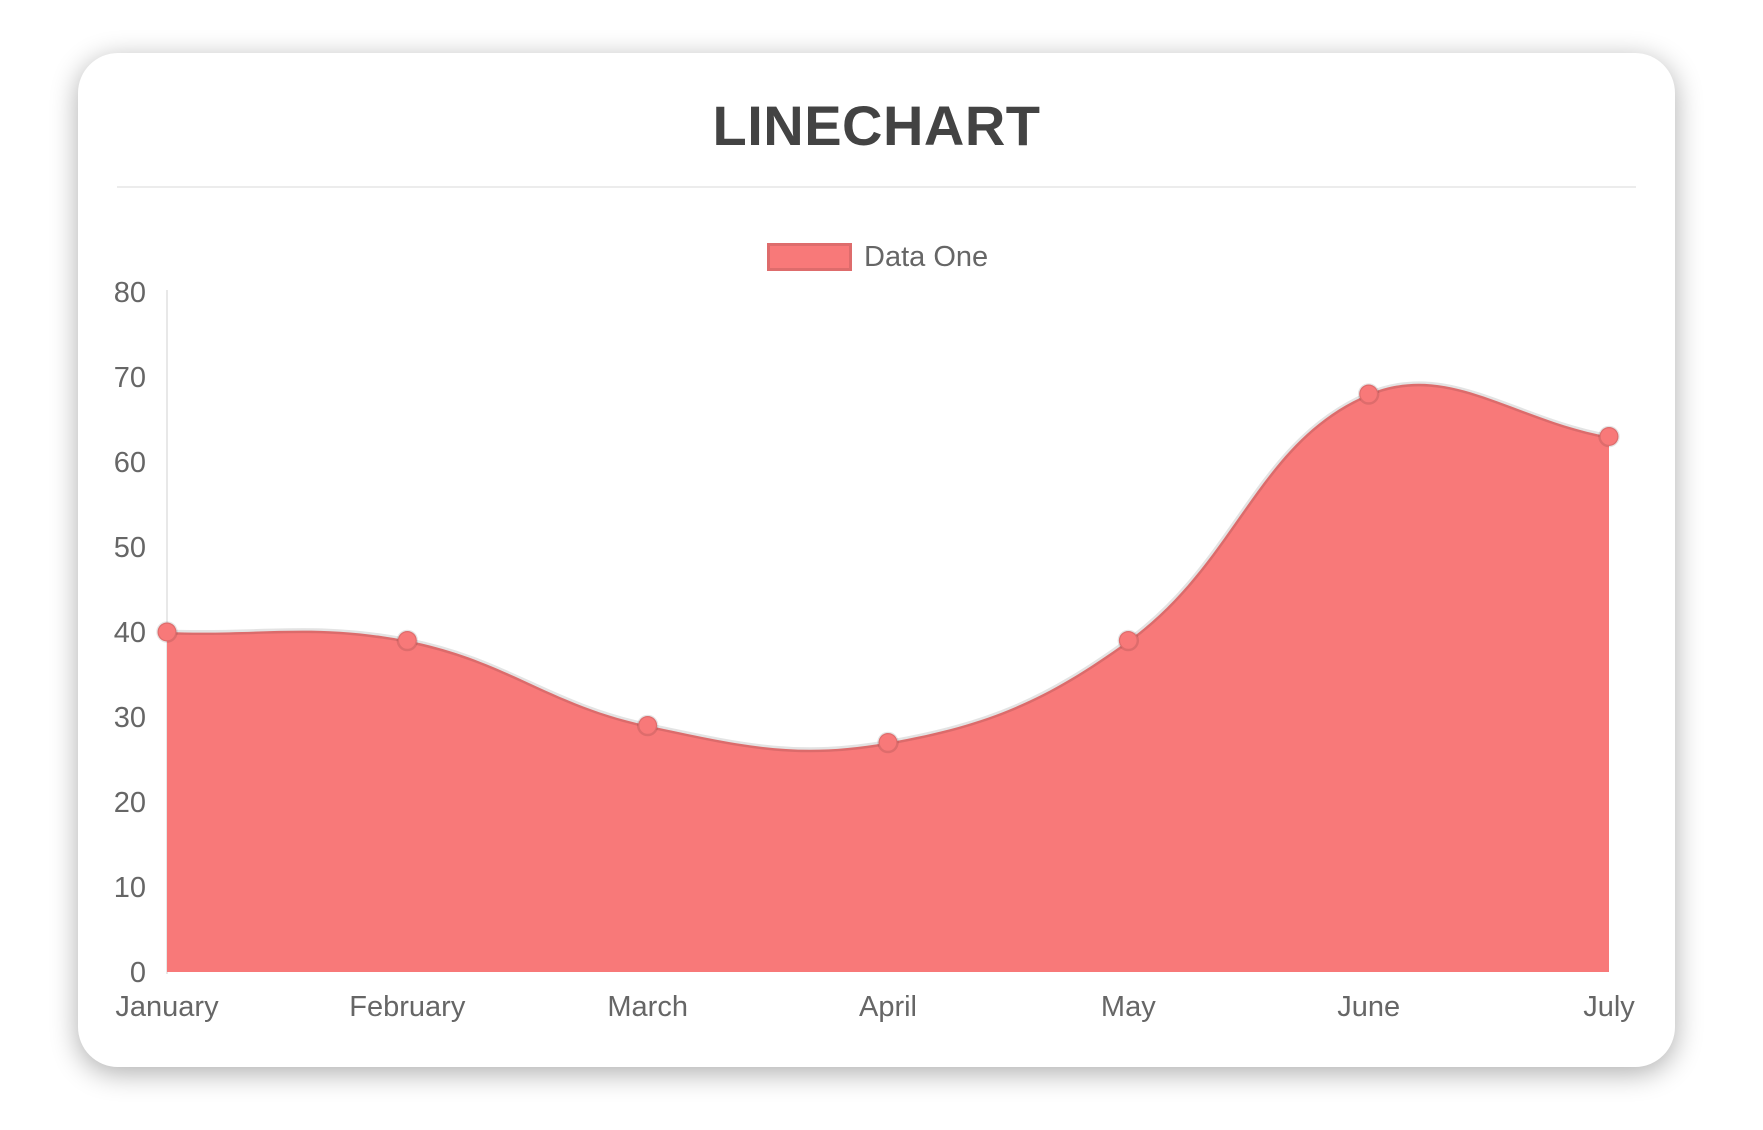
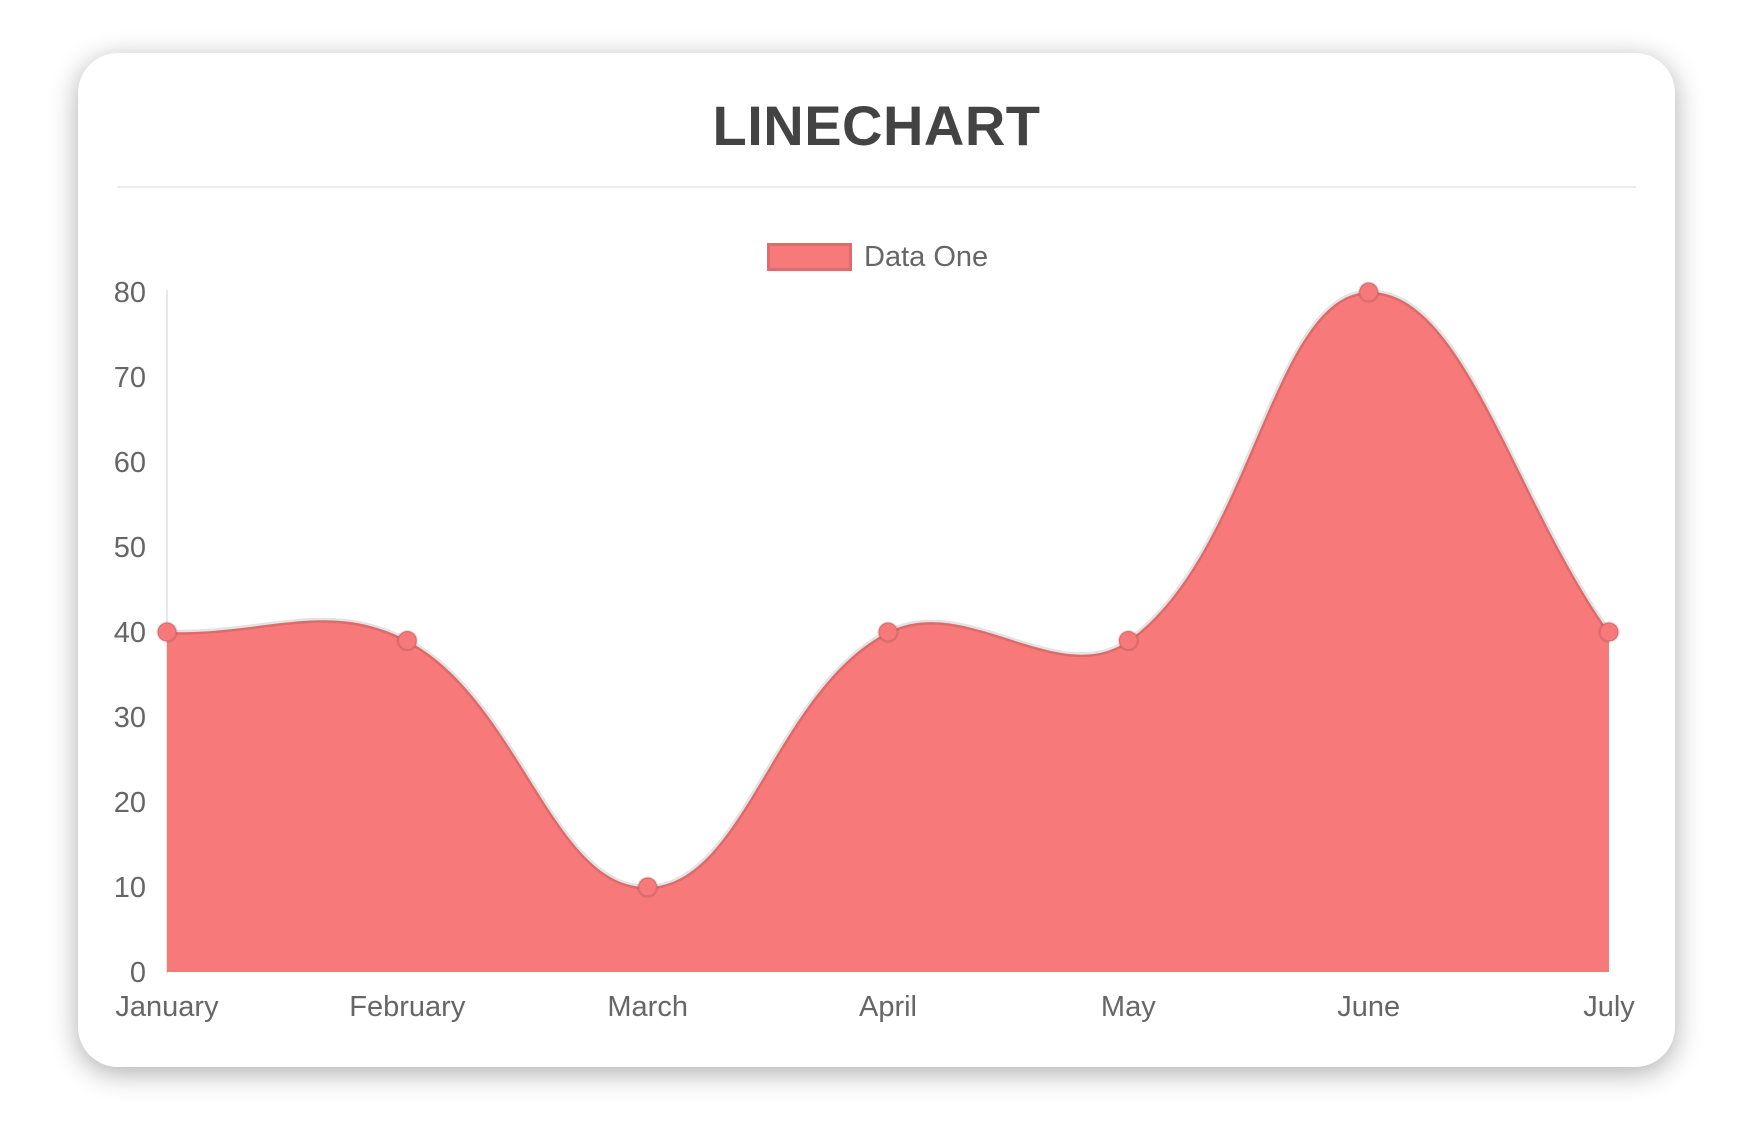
March: 29 -> 10
April: 27 -> 40
June: 68 -> 80
July: 63 -> 40
